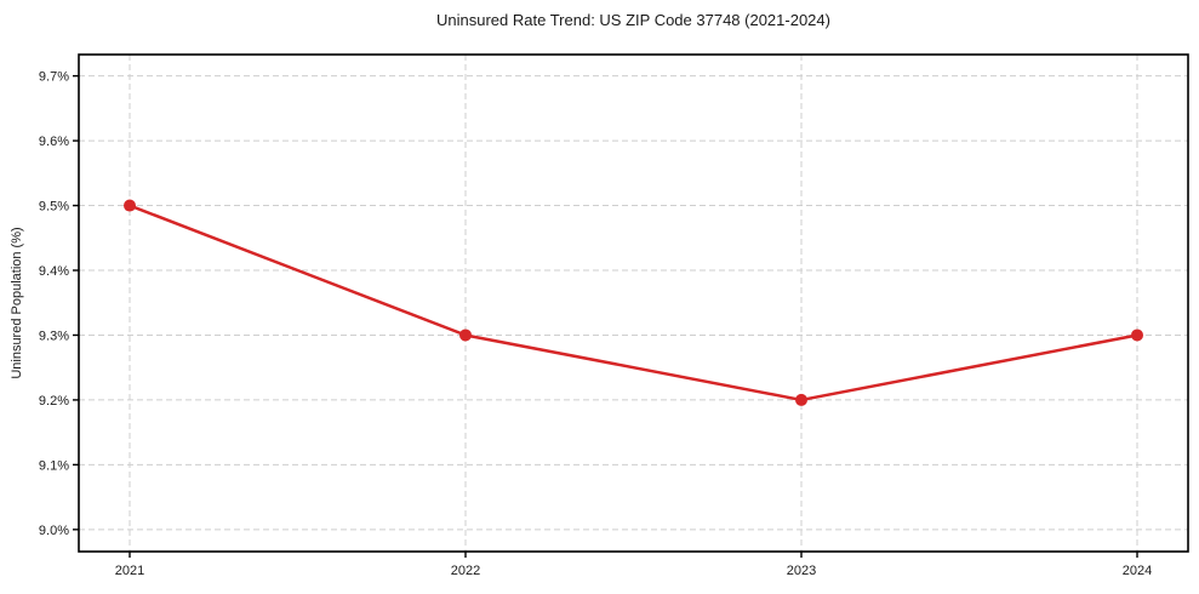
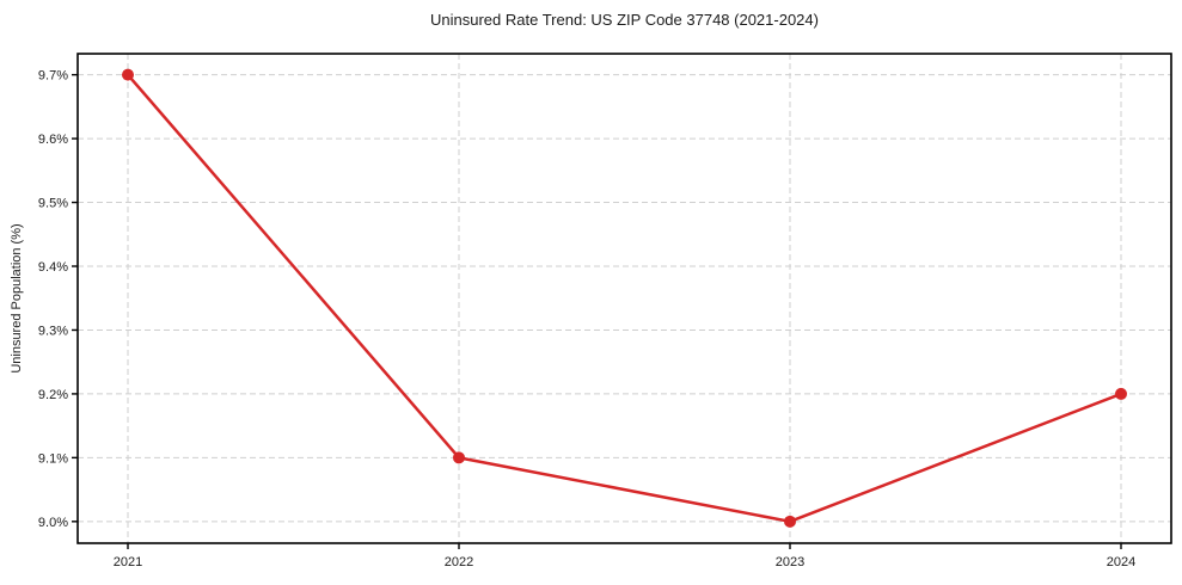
2021: 9.5% -> 9.7%
2022: 9.3% -> 9.1%
2023: 9.2% -> 9.0%
2024: 9.3% -> 9.2%
